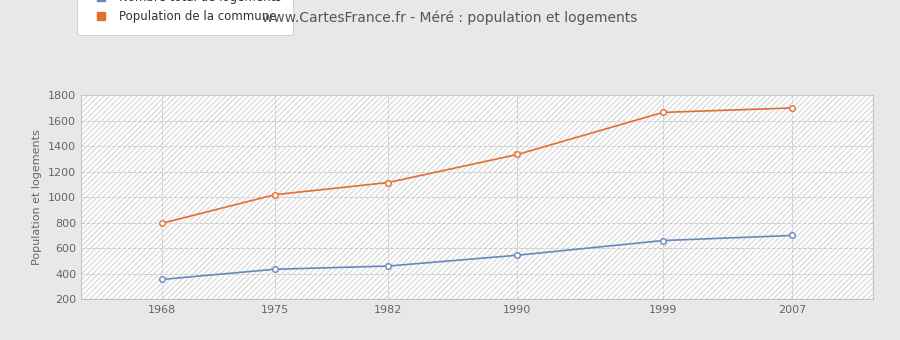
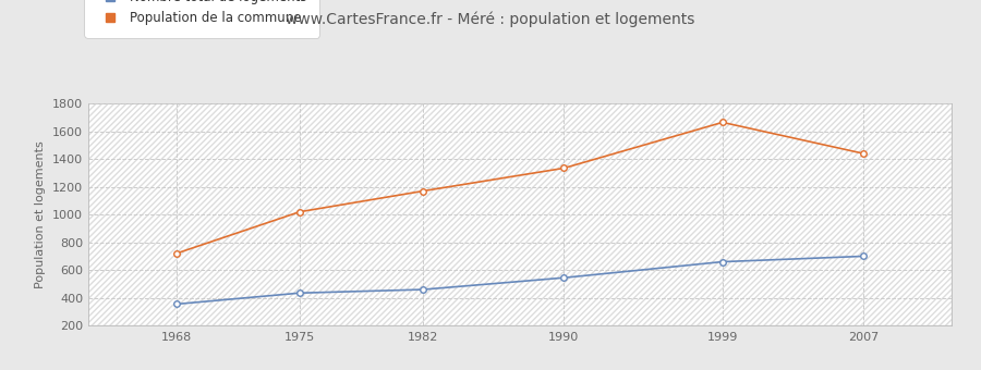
Population de la commune/1968: 800 -> 720
Population de la commune/1982: 1120 -> 1170
Population de la commune/2007: 1700 -> 1440
